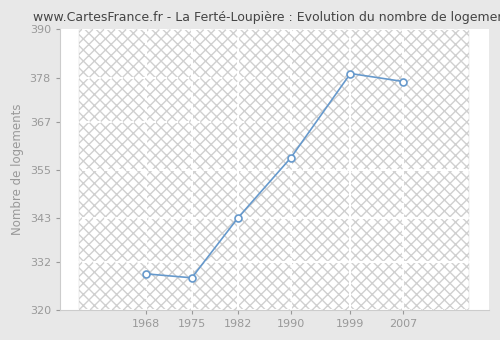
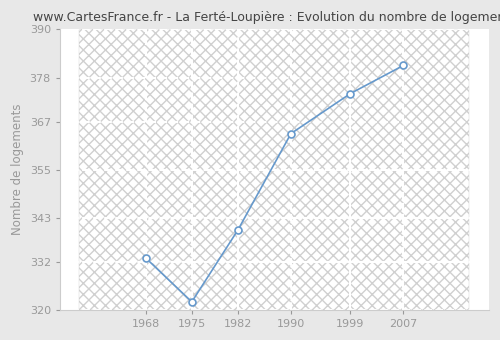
1968: 329 -> 333
1975: 328 -> 322
1982: 343 -> 340
1990: 358 -> 364
1999: 379 -> 374
2007: 377 -> 381
